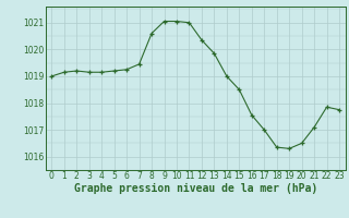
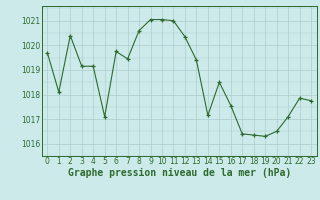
0: 1019.00 -> 1019.70
1: 1019.15 -> 1018.10
2: 1019.20 -> 1020.40
5: 1019.20 -> 1017.10
6: 1019.25 -> 1019.75
13: 1019.85 -> 1019.40
14: 1019.00 -> 1017.15
17: 1017.00 -> 1016.40
